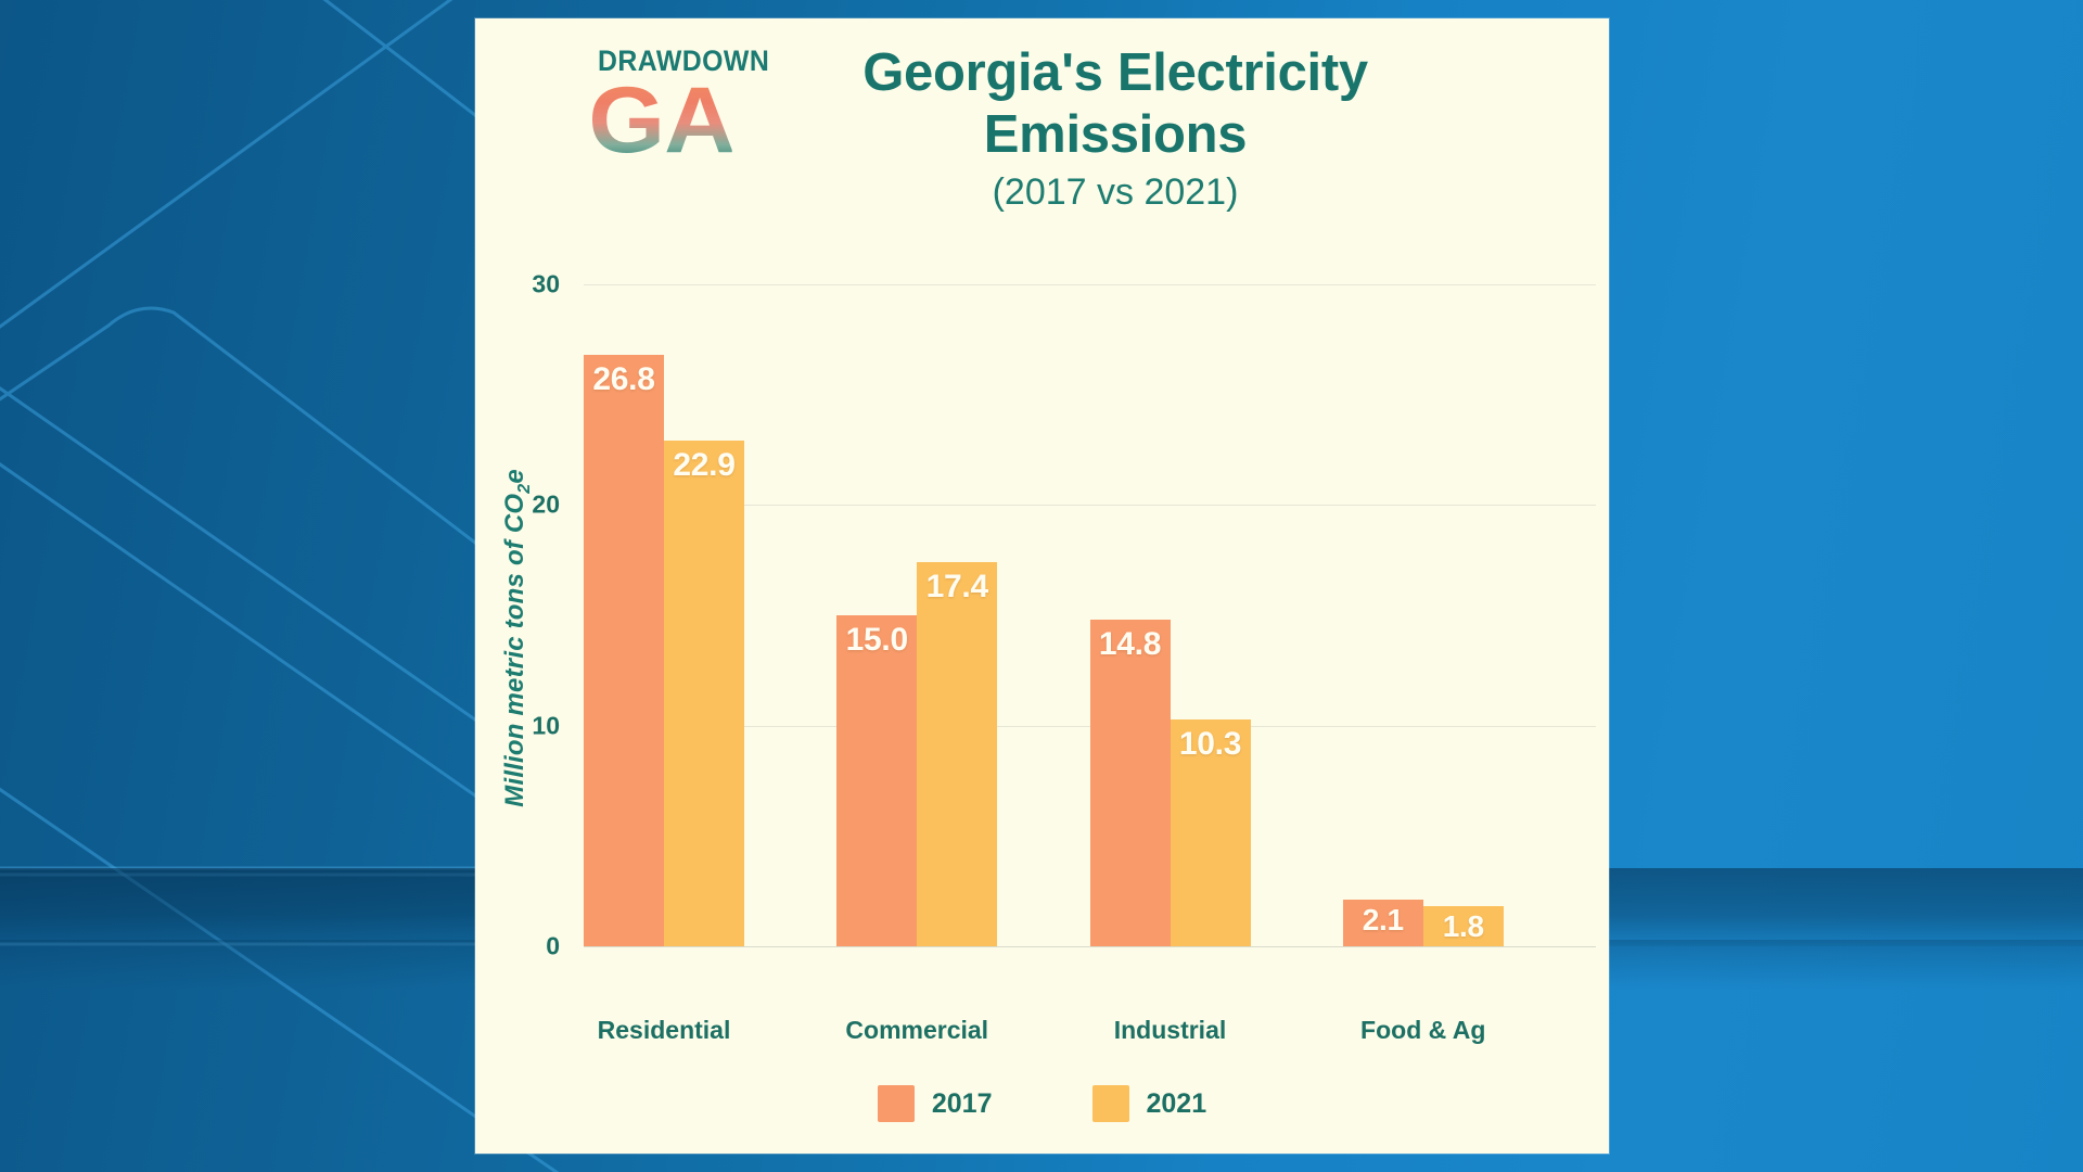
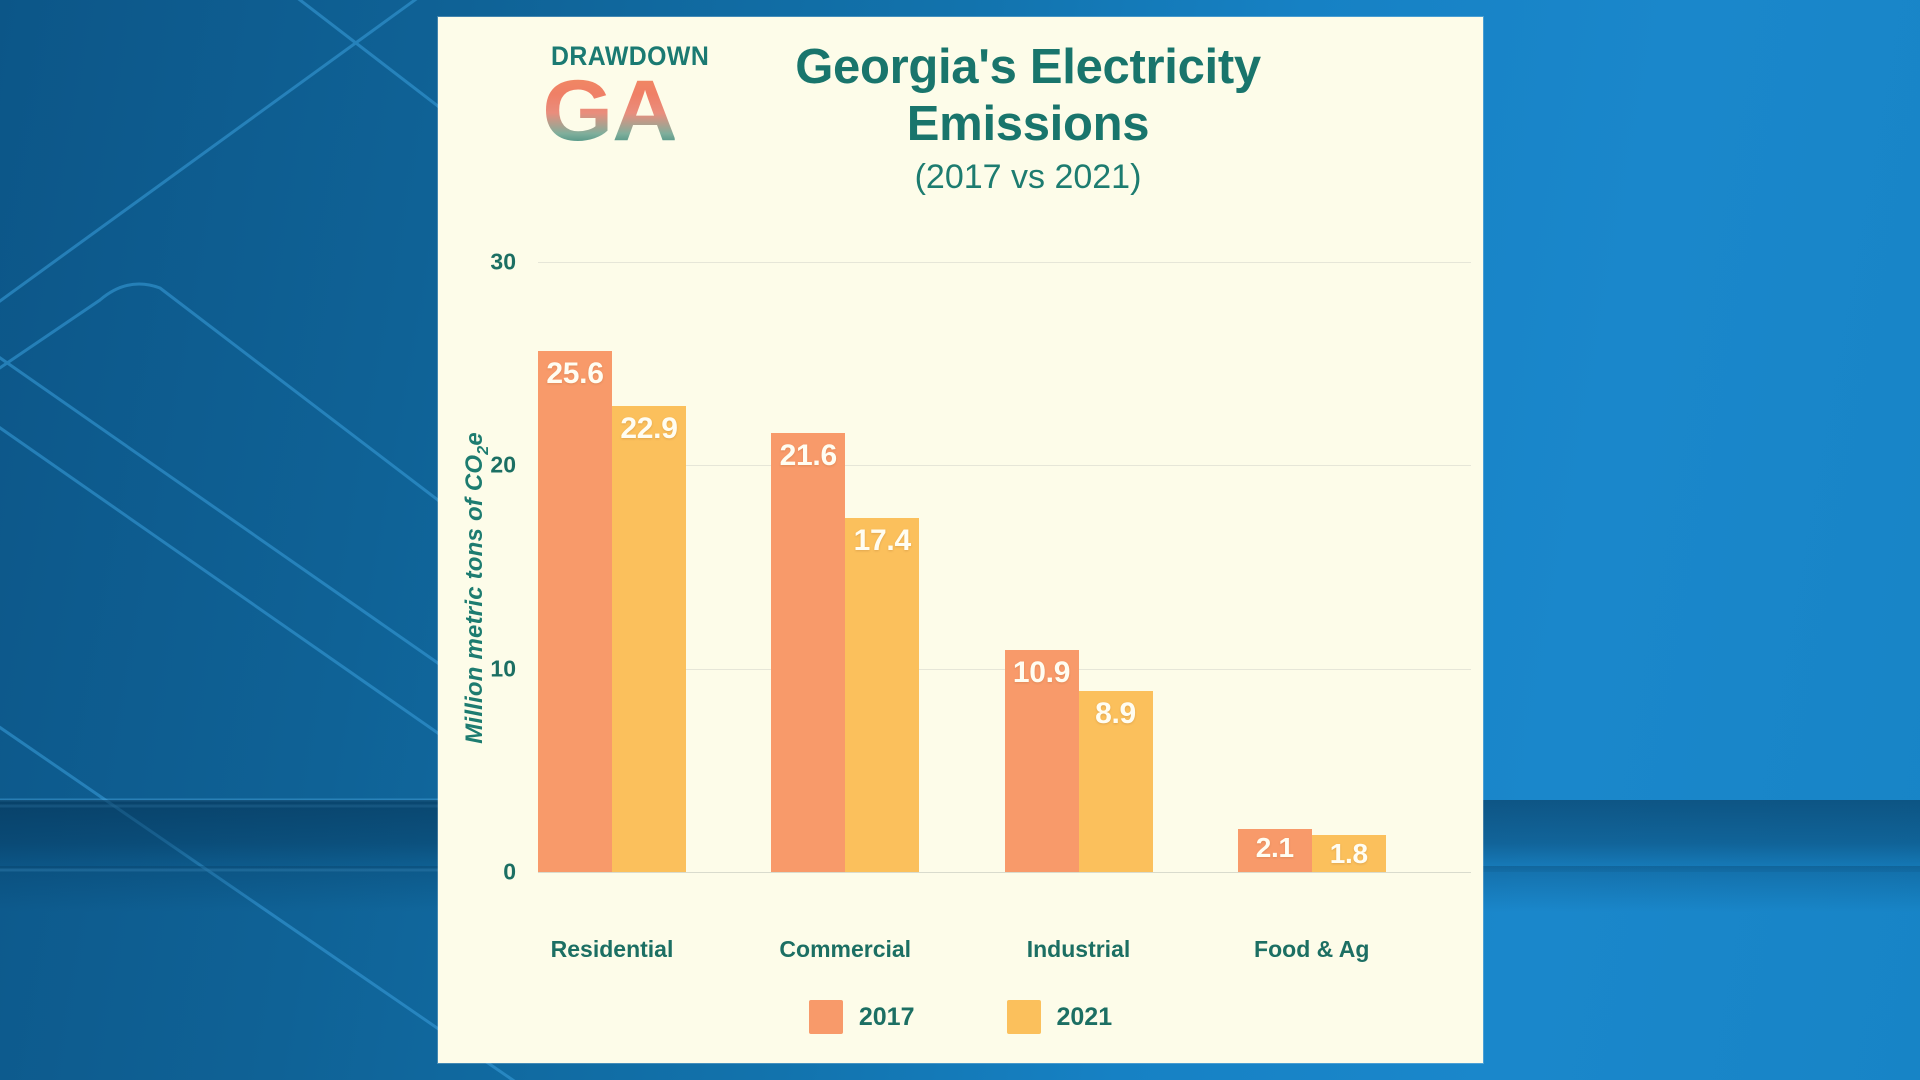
2017/Residential: 26.8 -> 25.6
2017/Commercial: 15.0 -> 21.6
2017/Industrial: 14.8 -> 10.9
2021/Industrial: 10.3 -> 8.9
